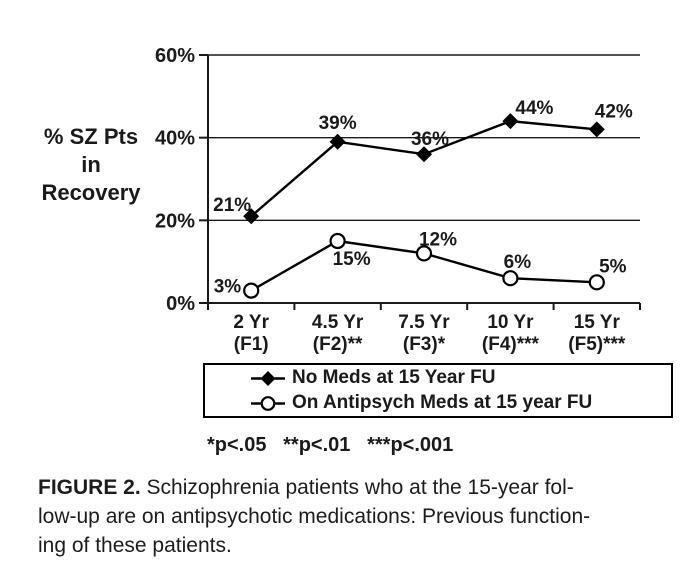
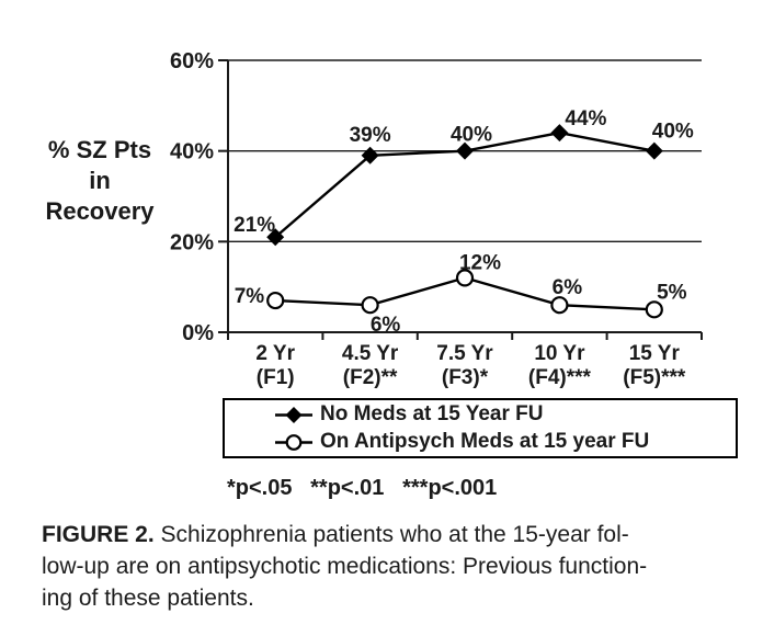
On Antipsych Meds at 15 year FU/2 Yr (F1): 3% -> 7%
On Antipsych Meds at 15 year FU/4.5 Yr (F2)**: 15% -> 6%
No Meds at 15 Year FU/7.5 Yr (F3)*: 36% -> 40%
No Meds at 15 Year FU/15 Yr (F5)***: 42% -> 40%
